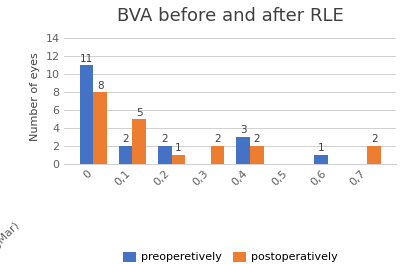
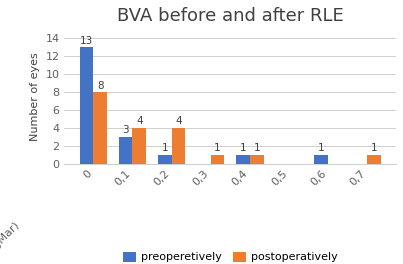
preoperetively/0: 11 -> 13
preoperetively/0,1: 2 -> 3
postoperatively/0,1: 5 -> 4
preoperetively/0,2: 2 -> 1
postoperatively/0,2: 1 -> 4
postoperatively/0,3: 2 -> 1
preoperetively/0,4: 3 -> 1
postoperatively/0,4: 2 -> 1
postoperatively/0,7: 2 -> 1
